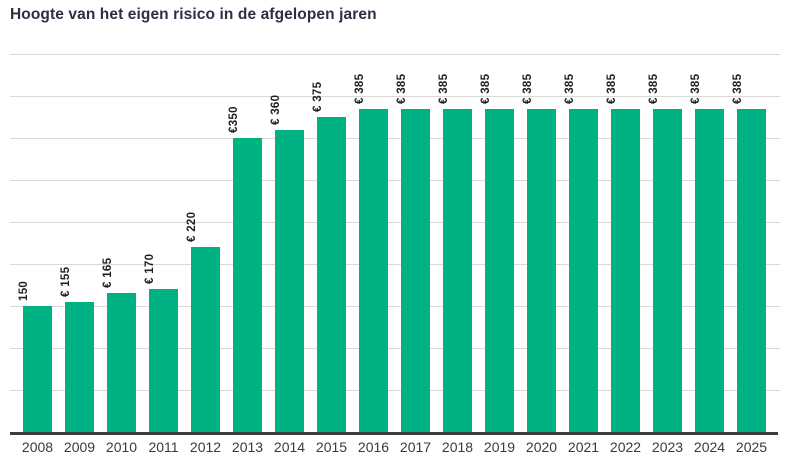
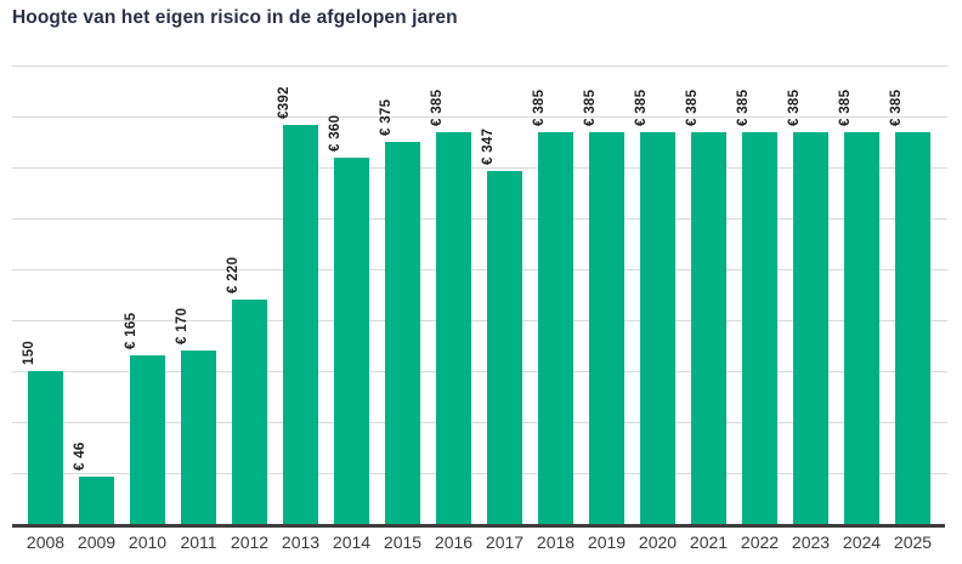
2009: 155 -> 46
2013: €350 -> €392
2017: 385 -> 347
